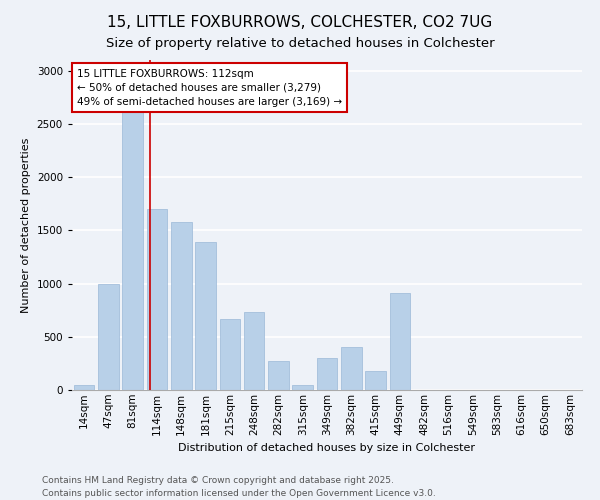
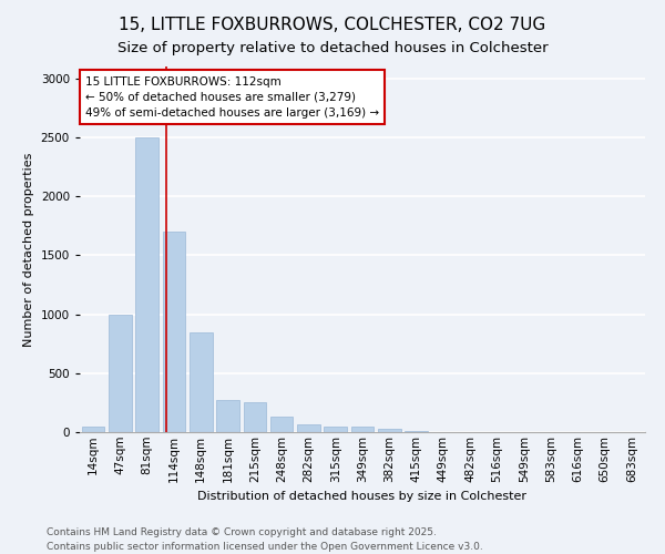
81sqm: 2620 -> 2500
148sqm: 1580 -> 850
181sqm: 1390 -> 270
215sqm: 670 -> 250
248sqm: 730 -> 130
282sqm: 270 -> 70
349sqm: 300 -> 40
382sqm: 400 -> 30
415sqm: 180 -> 10
449sqm: 910 -> 0
